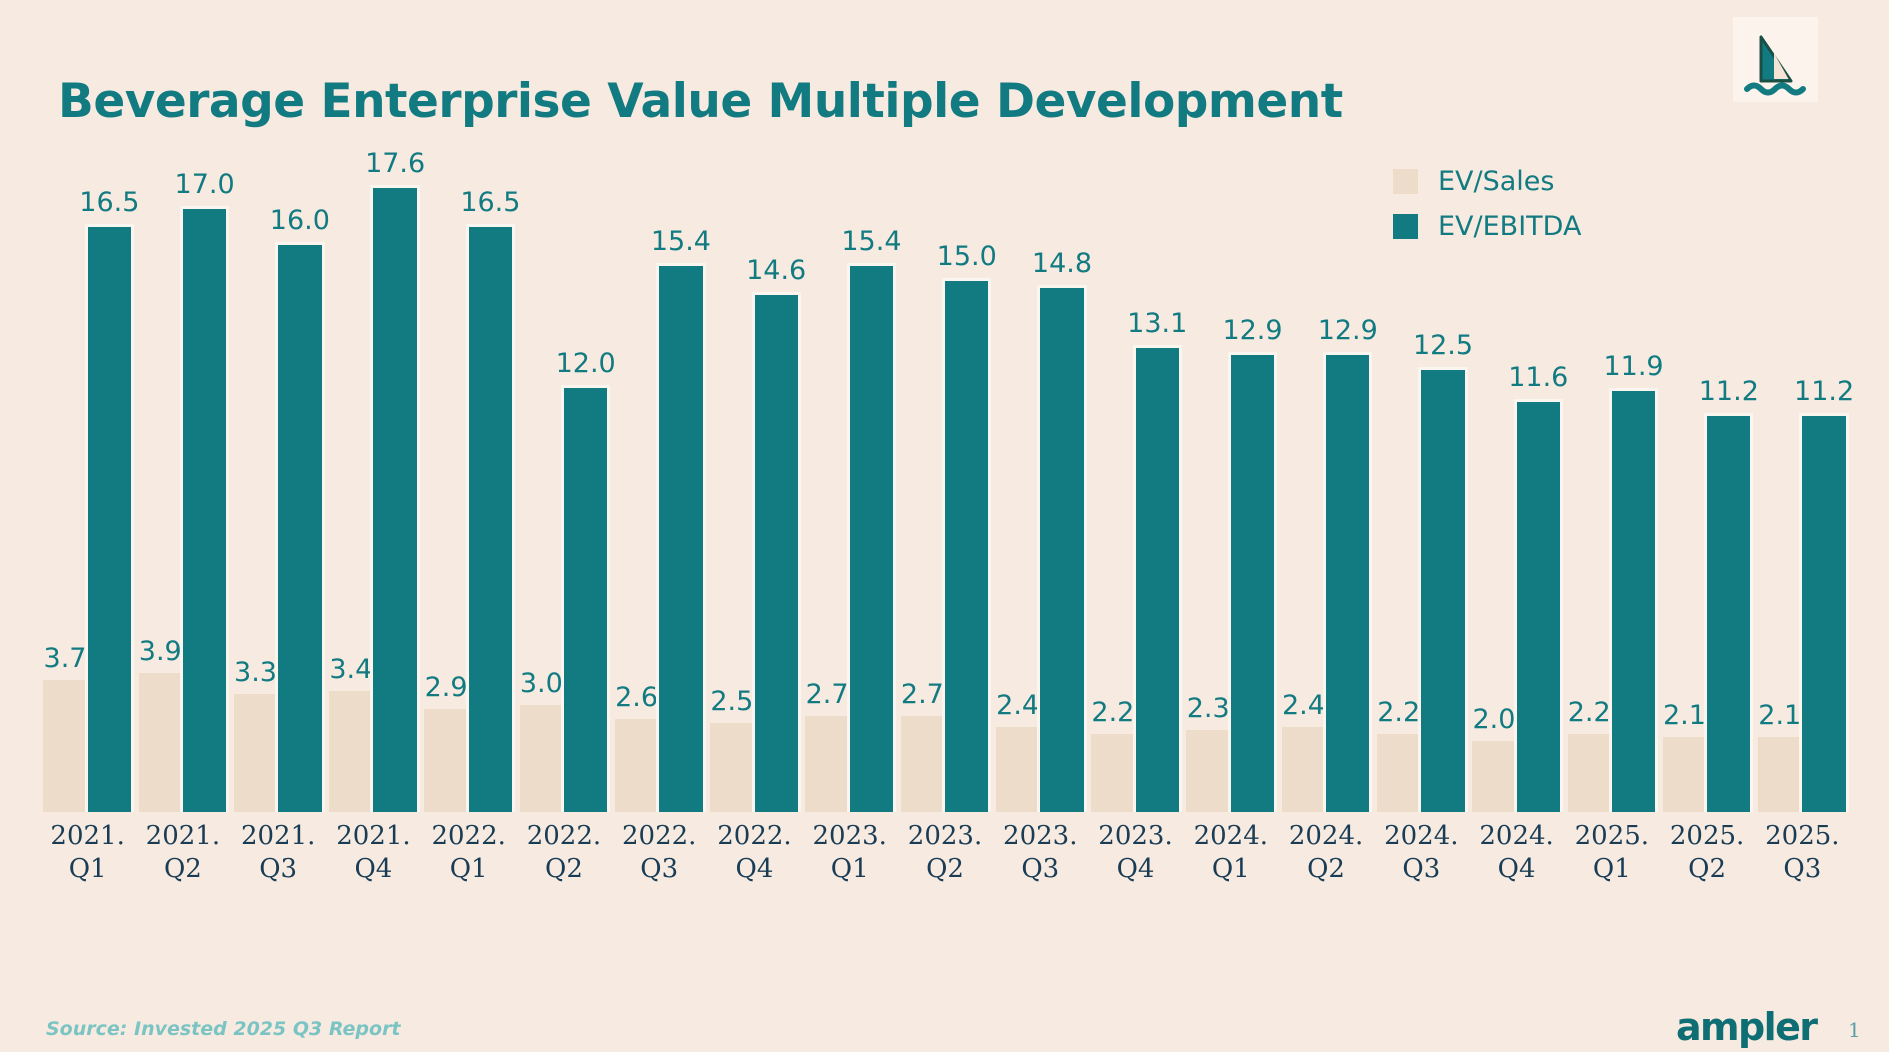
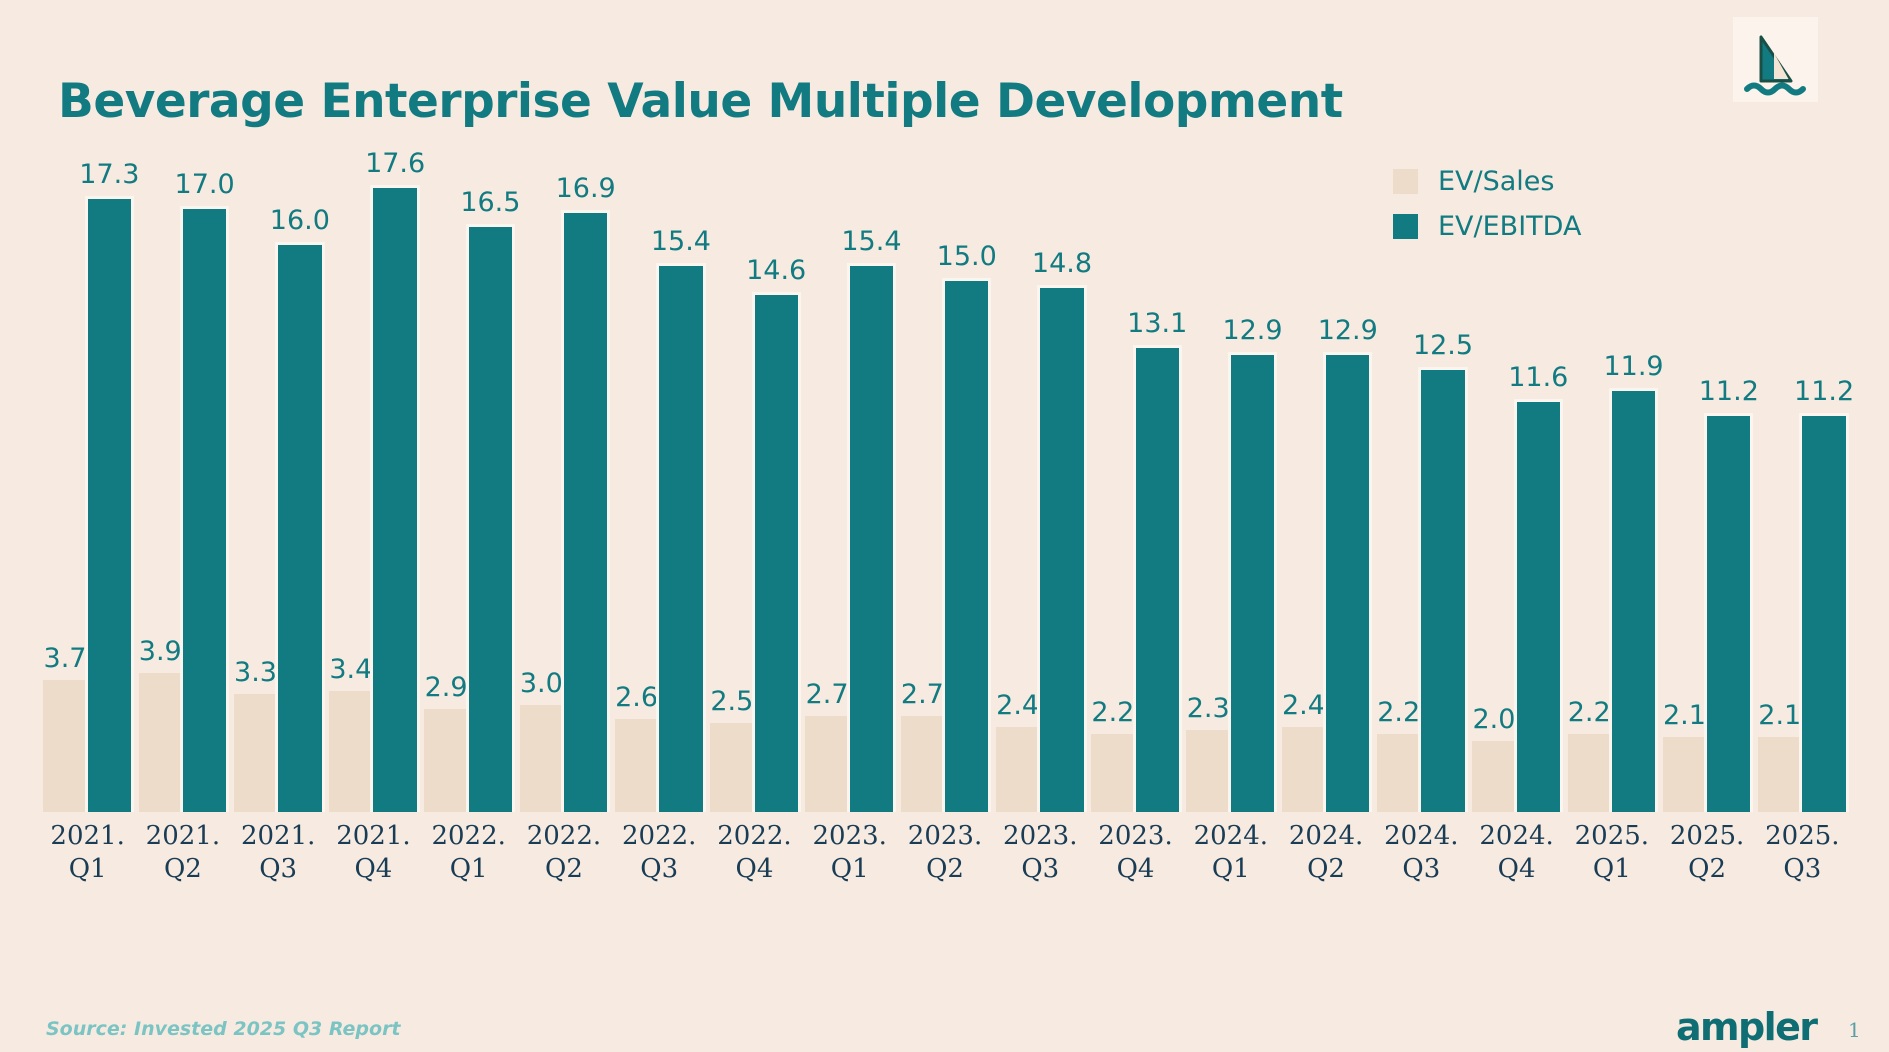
EV/EBITDA/2021. Q1: 16.5 -> 17.3
EV/EBITDA/2022. Q2: 12.0 -> 16.9
